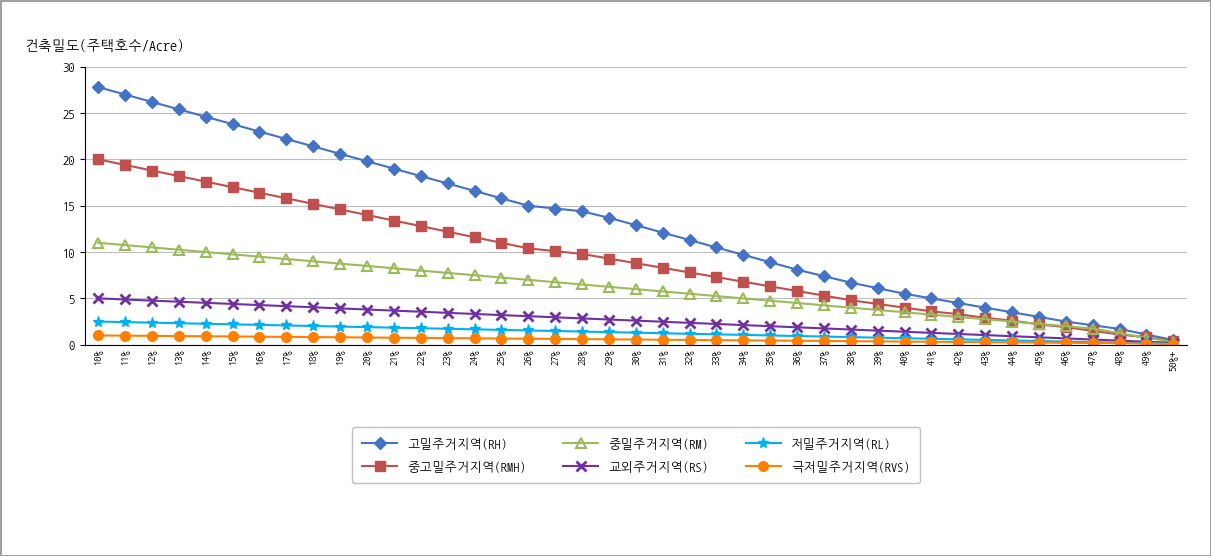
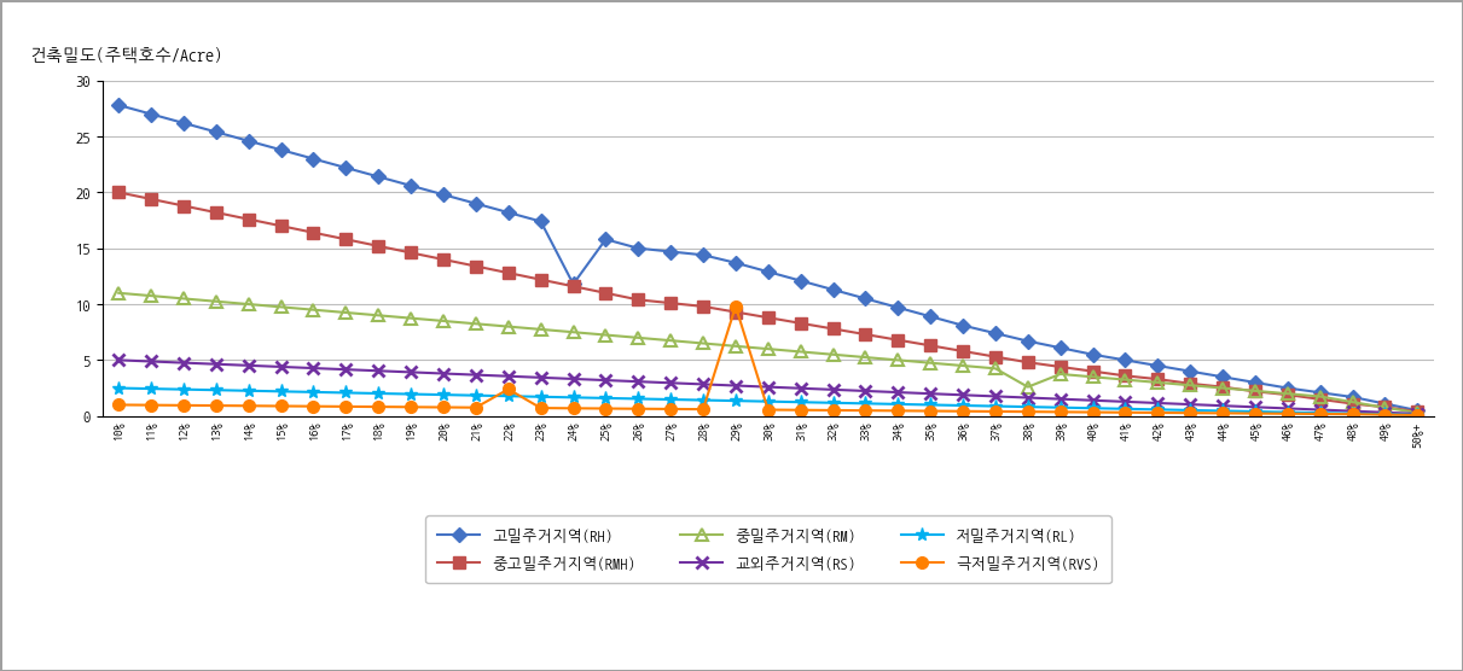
극저밀주거지역(RVS)/22%: 0.7 -> 2.4
고밀주거지역(RH)/24%: 16.6 -> 11.8
극저밀주거지역(RVS)/29%: 0.6 -> 9.8
중밀주거지역(RM)/38%: 4.0 -> 2.6
